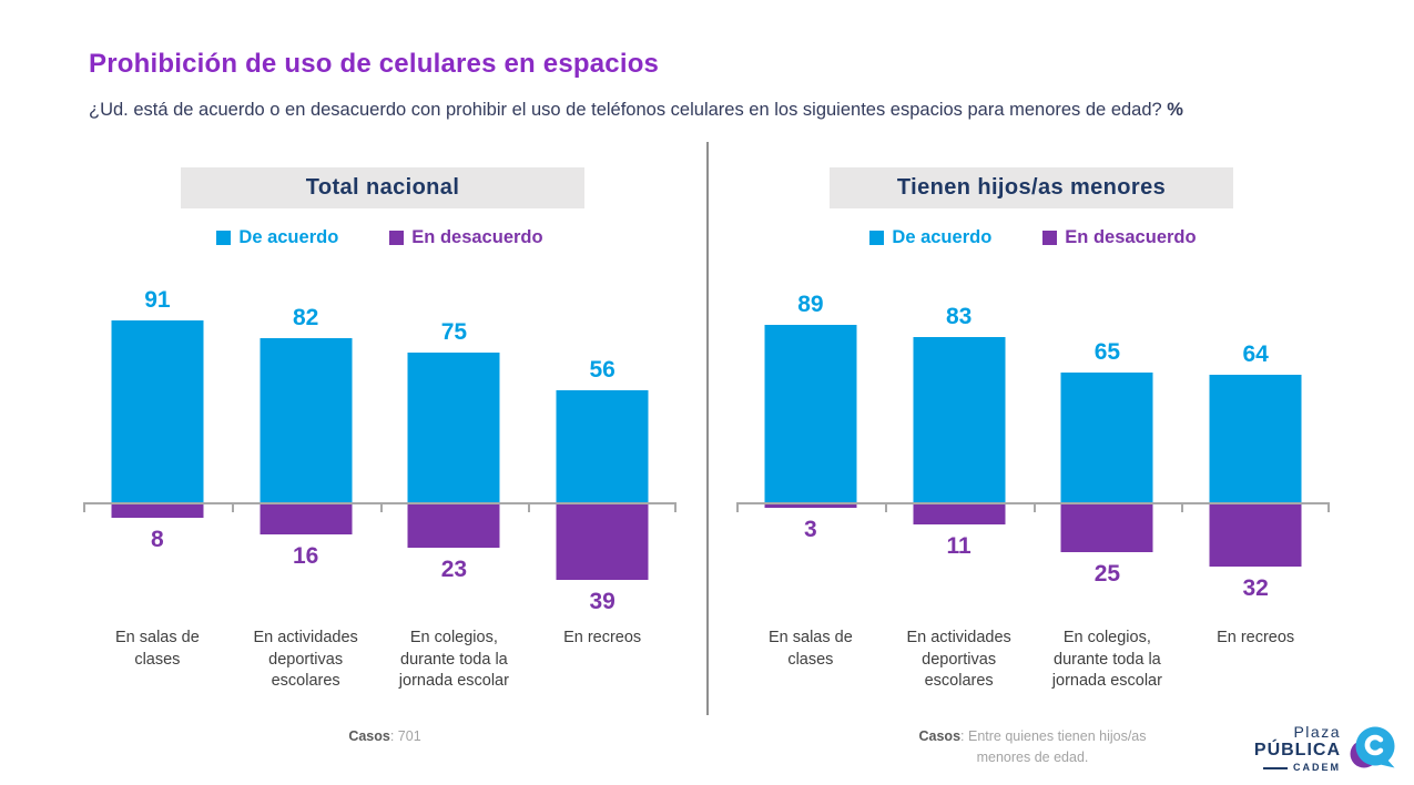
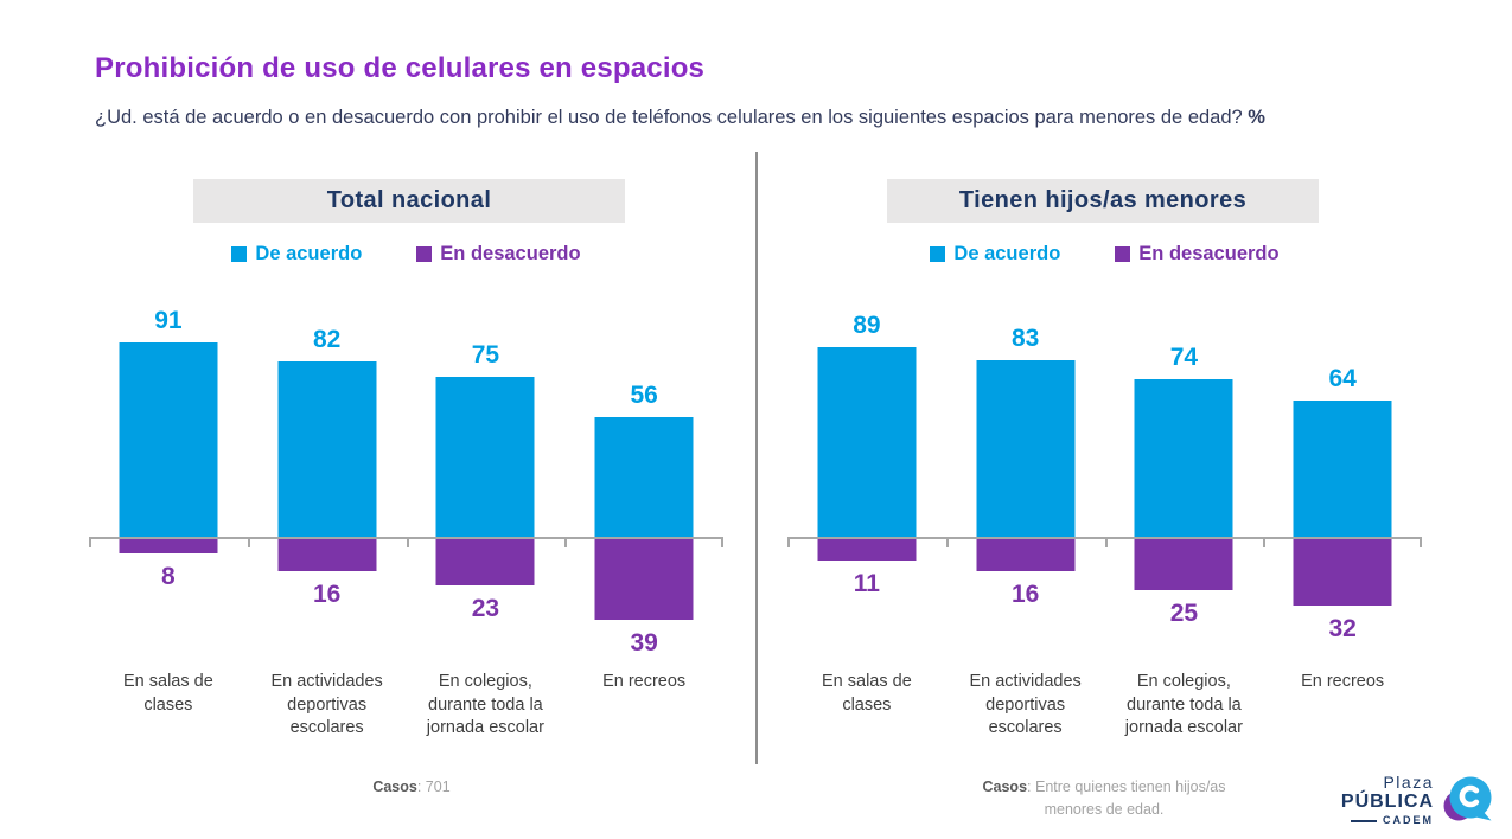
Tienen hijos/as menores/En desacuerdo/En salas de clases: 3 -> 11
Tienen hijos/as menores/En desacuerdo/En actividades deportivas escolares: 11 -> 16
Tienen hijos/as menores/De acuerdo/En colegios, durante toda la jornada escolar: 65 -> 74
